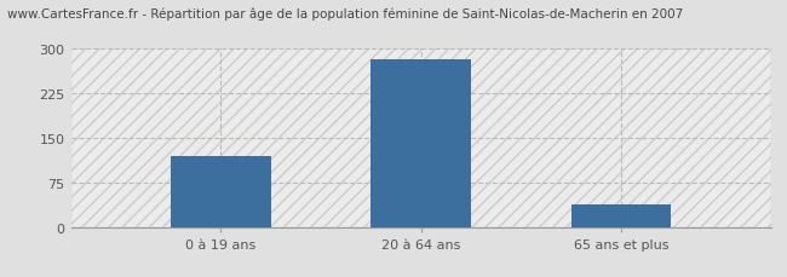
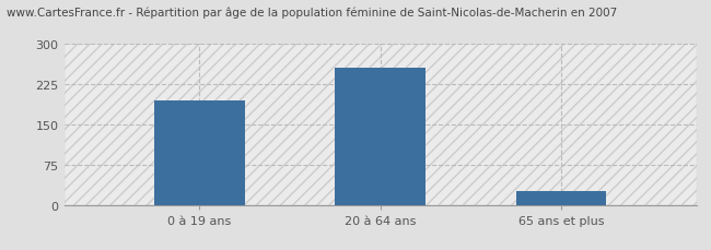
0 à 19 ans: 120 -> 195
20 à 64 ans: 283 -> 255
65 ans et plus: 38 -> 25
